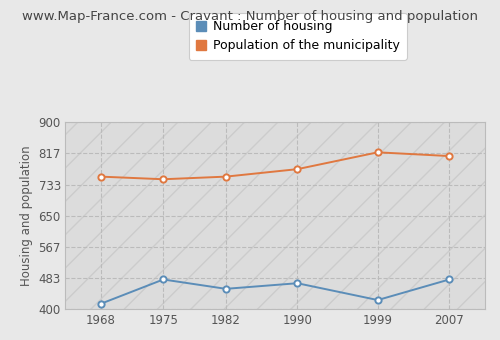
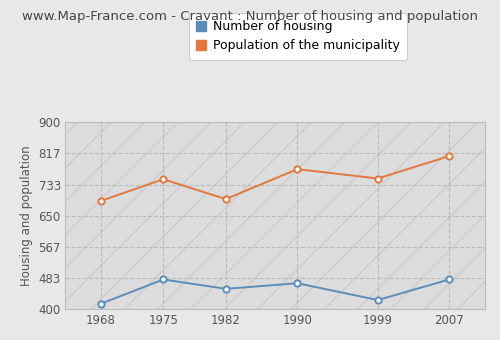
Population of the municipality/1968: 755 -> 690
Population of the municipality/1982: 755 -> 695
Population of the municipality/1999: 820 -> 750
